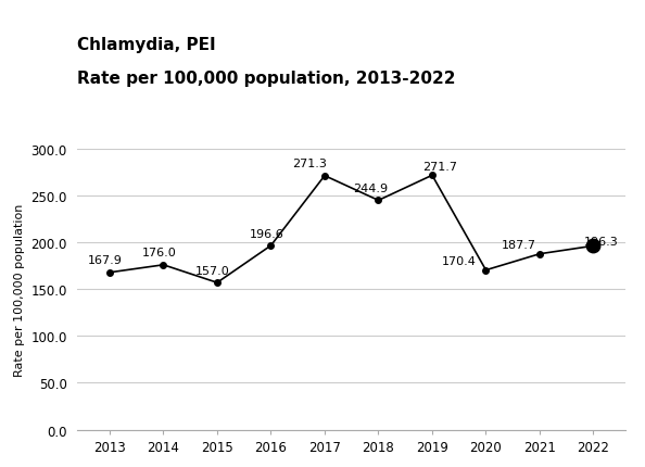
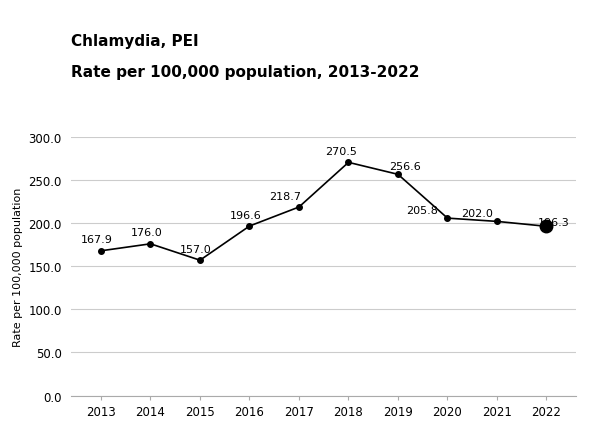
2017: 271.3 -> 218.7
2018: 244.9 -> 270.5
2019: 271.7 -> 256.6
2020: 170.4 -> 205.8
2021: 187.7 -> 202.0
